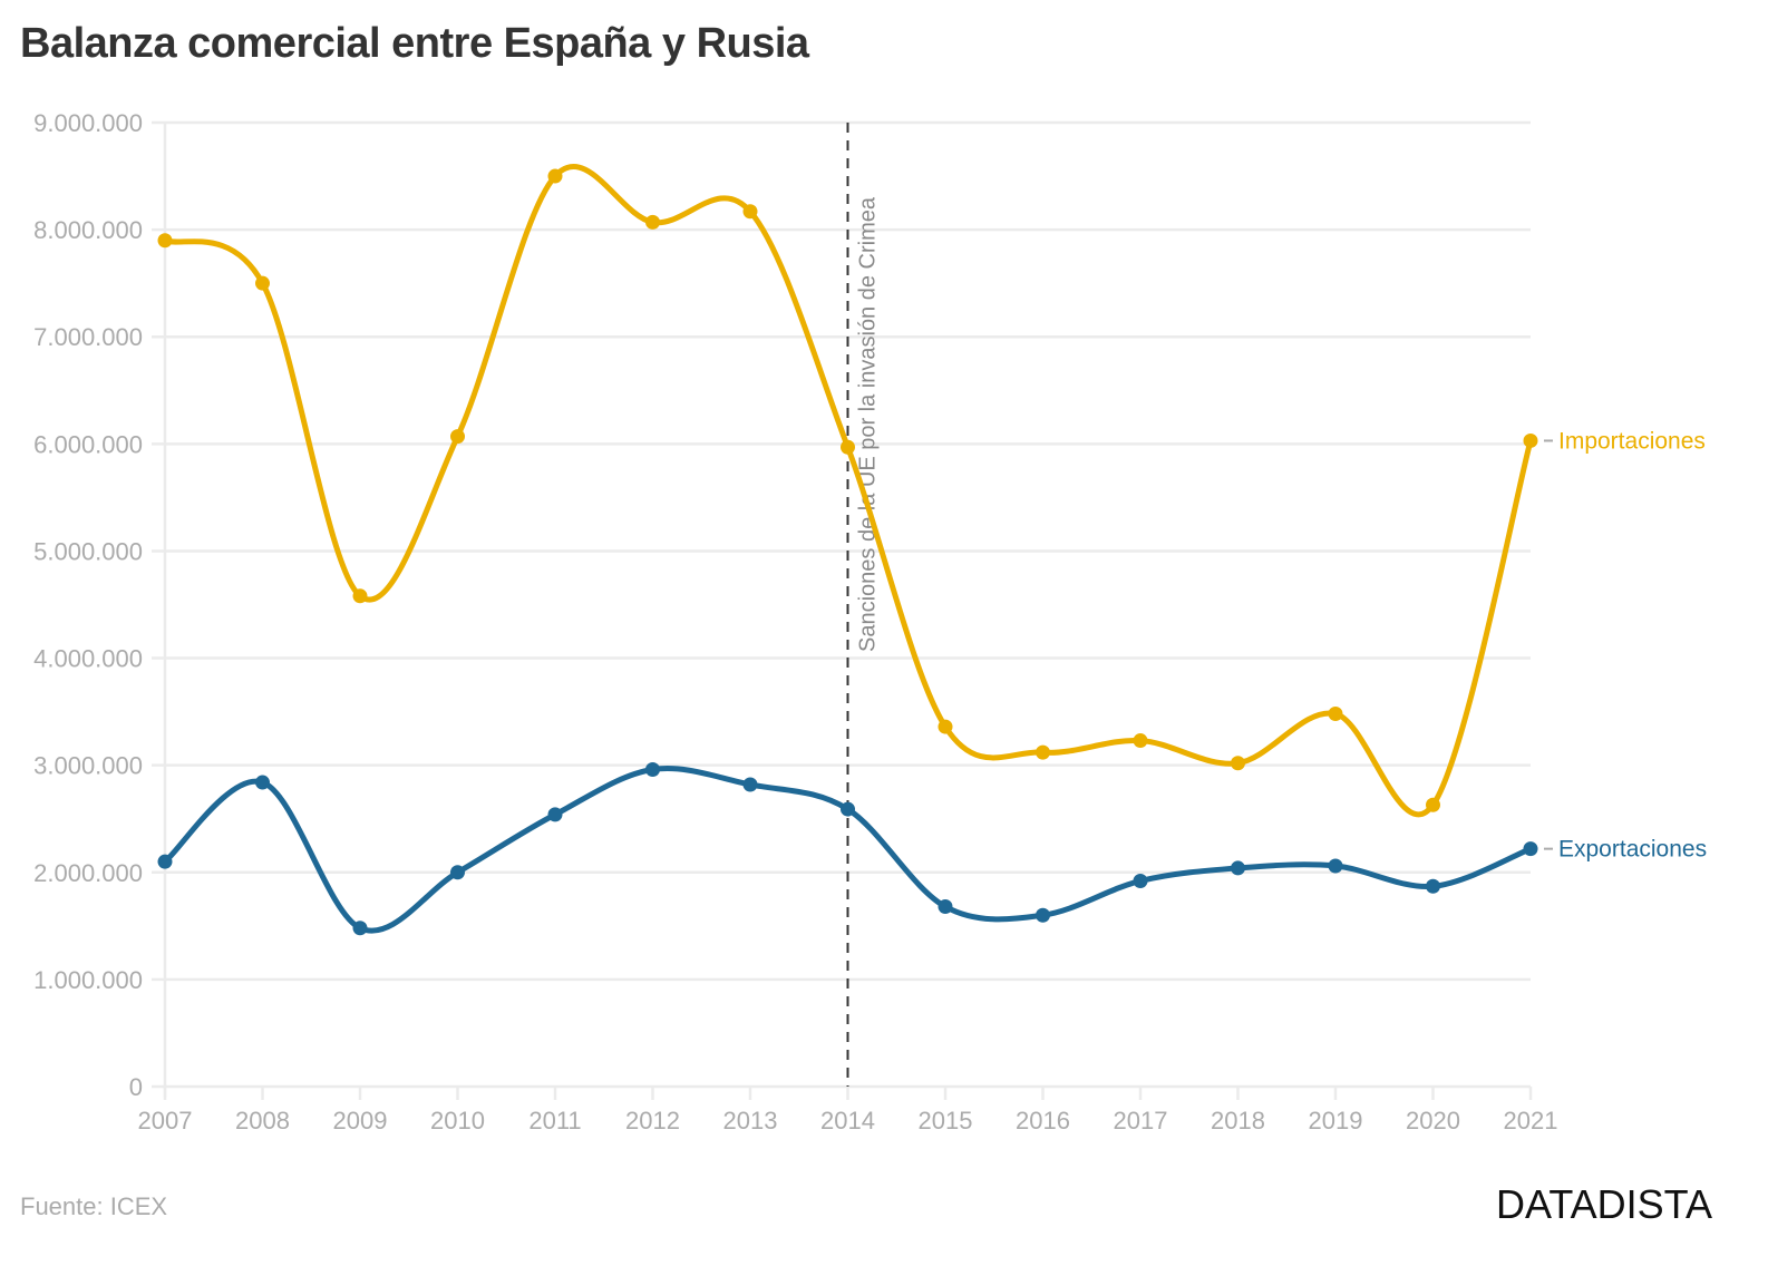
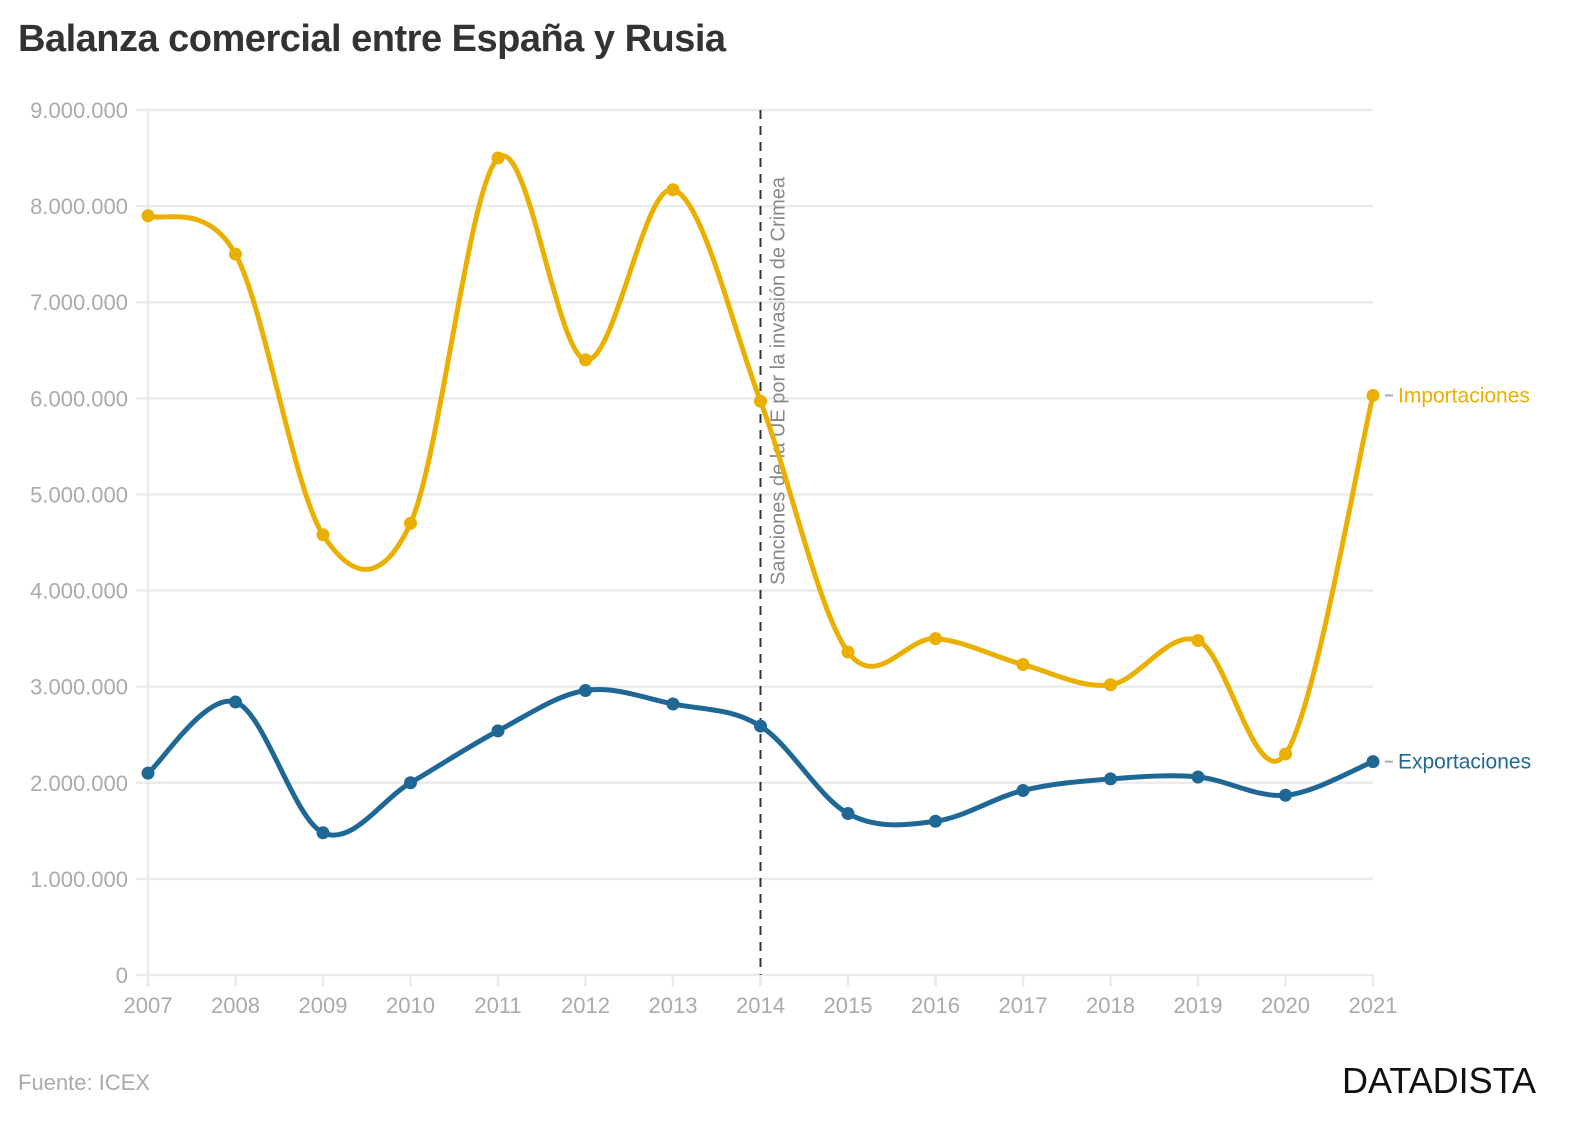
Importaciones/2010: 6100000 -> 4700000
Importaciones/2012: 8100000 -> 6400000
Importaciones/2016: 3100000 -> 3500000
Importaciones/2020: 2600000 -> 2300000
